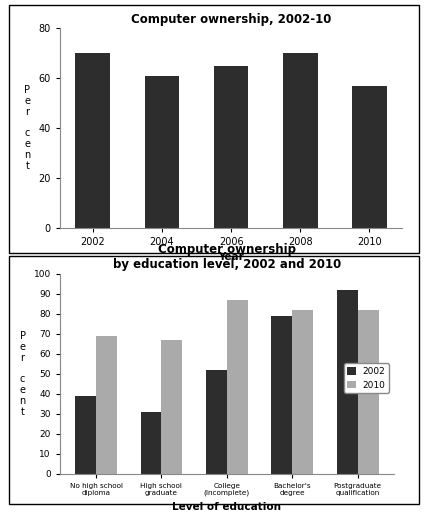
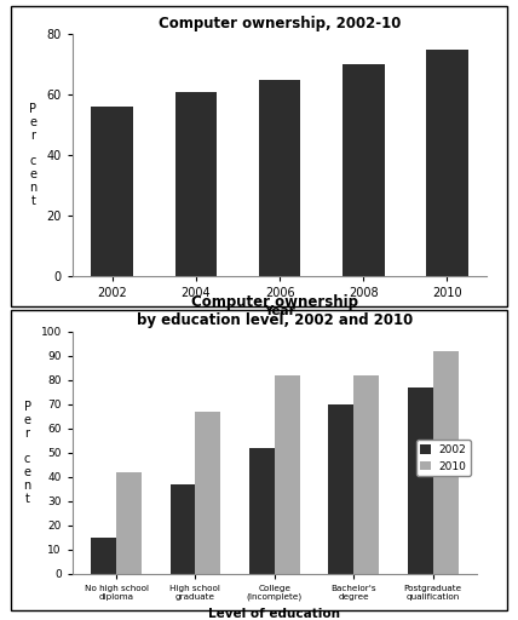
Computer ownership, 2002-10/2002: 70 -> 56
Computer ownership, 2002-10/2010: 57 -> 75
Computer ownership by education level, 2002 and 2010/2002/No high school diploma: 39 -> 15
Computer ownership by education level, 2002 and 2010/2010/No high school diploma: 69 -> 42
Computer ownership by education level, 2002 and 2010/2002/High school graduate: 31 -> 37
Computer ownership by education level, 2002 and 2010/2010/College (Incomplete): 87 -> 82
Computer ownership by education level, 2002 and 2010/2002/Bachelor's degree: 79 -> 70
Computer ownership by education level, 2002 and 2010/2002/Postgraduate qualification: 92 -> 77
Computer ownership by education level, 2002 and 2010/2010/Postgraduate qualification: 82 -> 92
